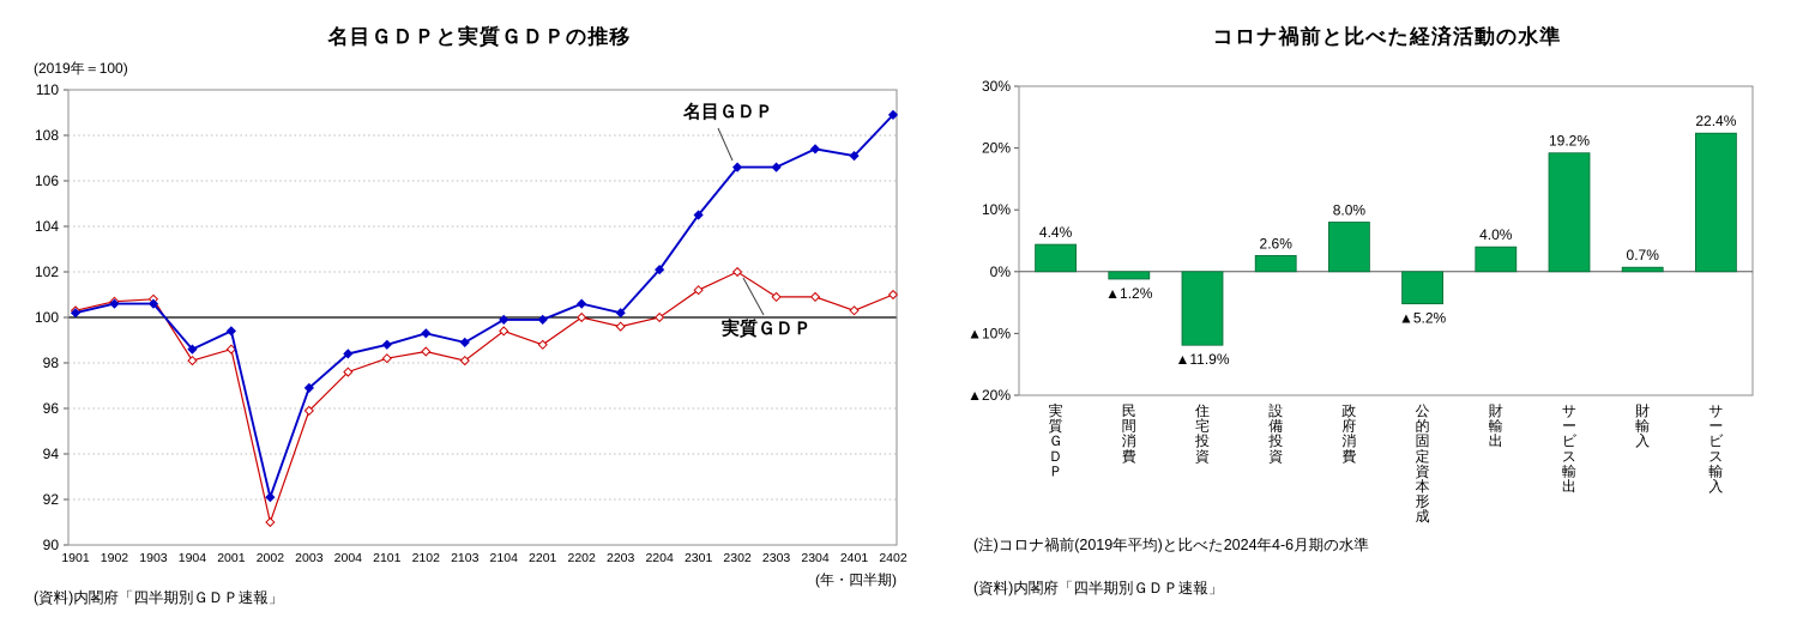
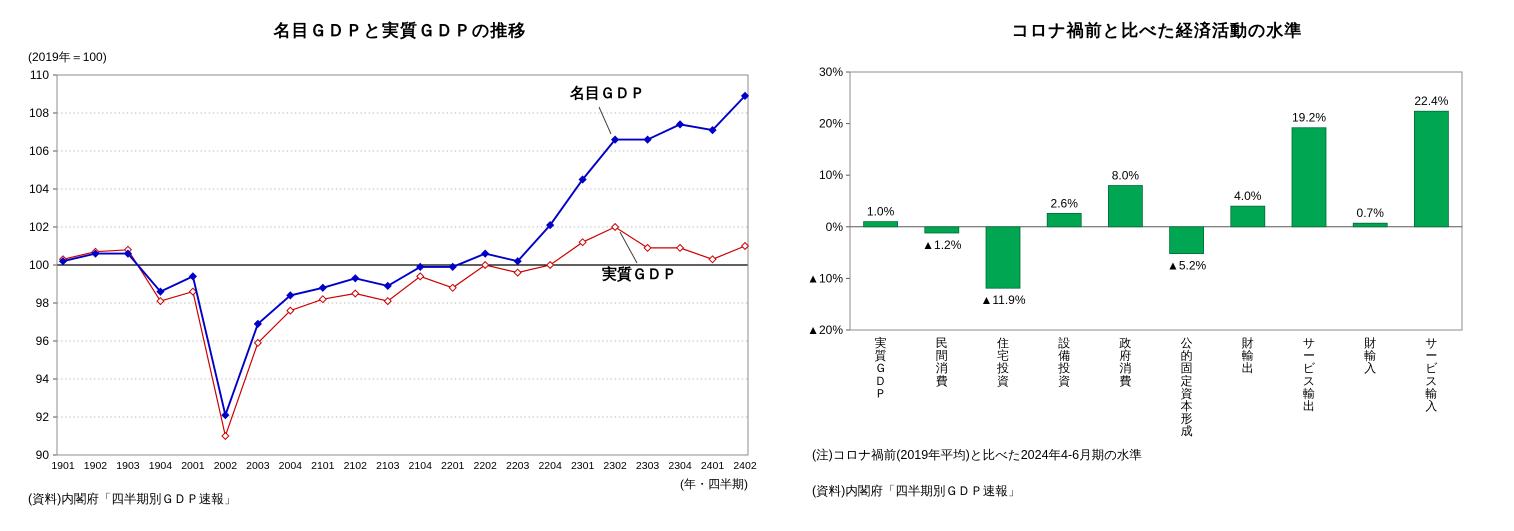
コロナ禍前と比べた経済活動の水準/実質ＧＤＰ: 4.4% -> 1.0%
